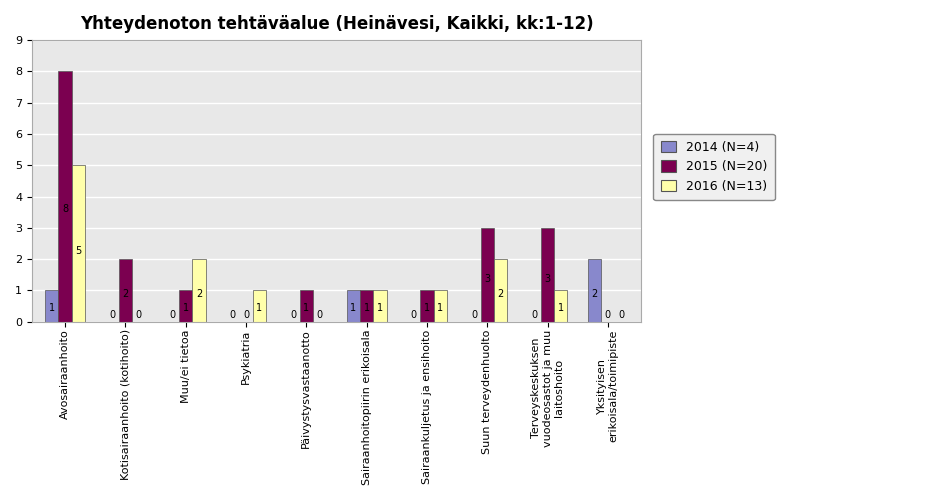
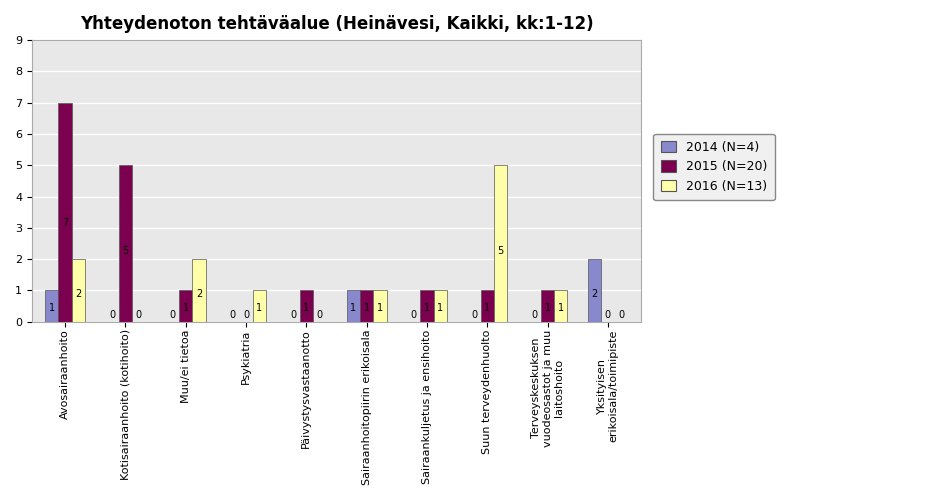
2015 (N=20)/Avosairaanhoito: 8 -> 7
2016 (N=13)/Avosairaanhoito: 5 -> 2
2015 (N=20)/Kotisairaanhoito (kotihoito): 2 -> 5
2015 (N=20)/Suun terveydenhuolto: 3 -> 1
2016 (N=13)/Suun terveydenhuolto: 2 -> 5
2015 (N=20)/Terveyskeskuksen vuodeosastot ja muu laitoshoito: 3 -> 1
